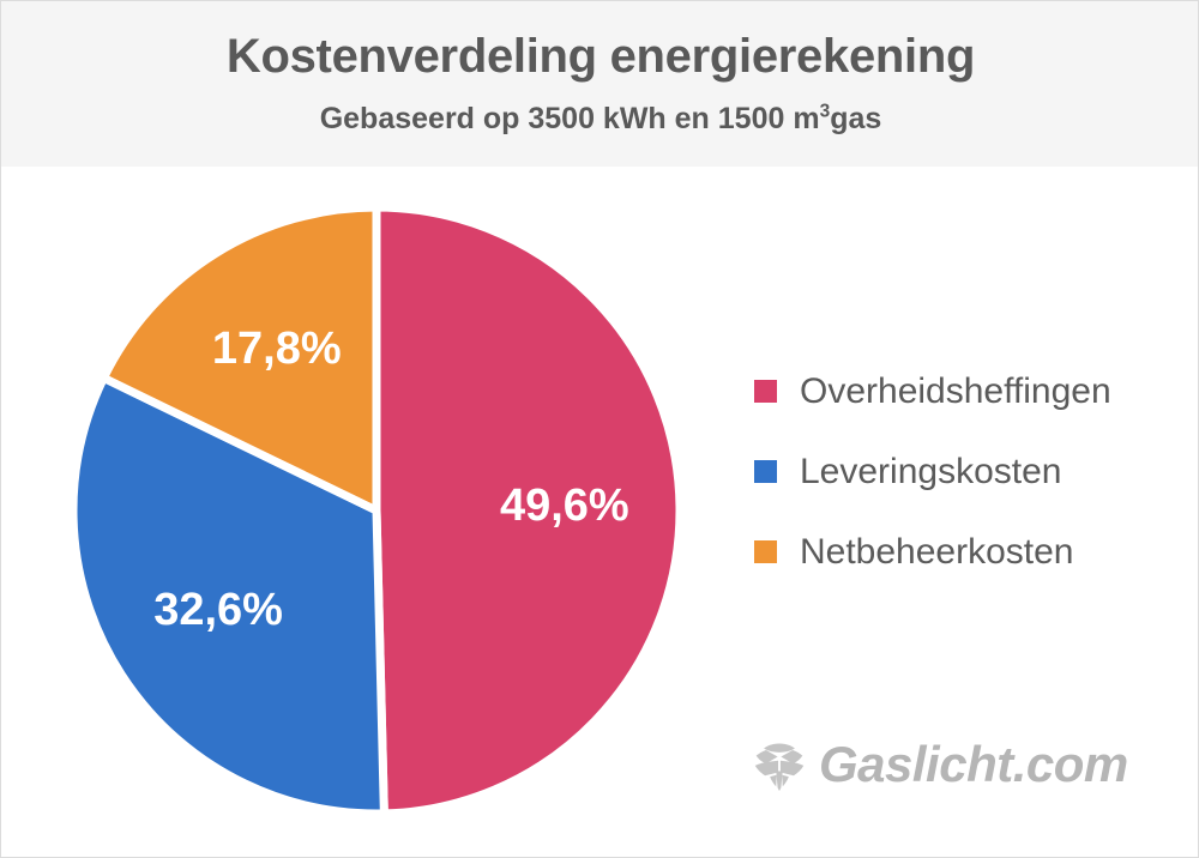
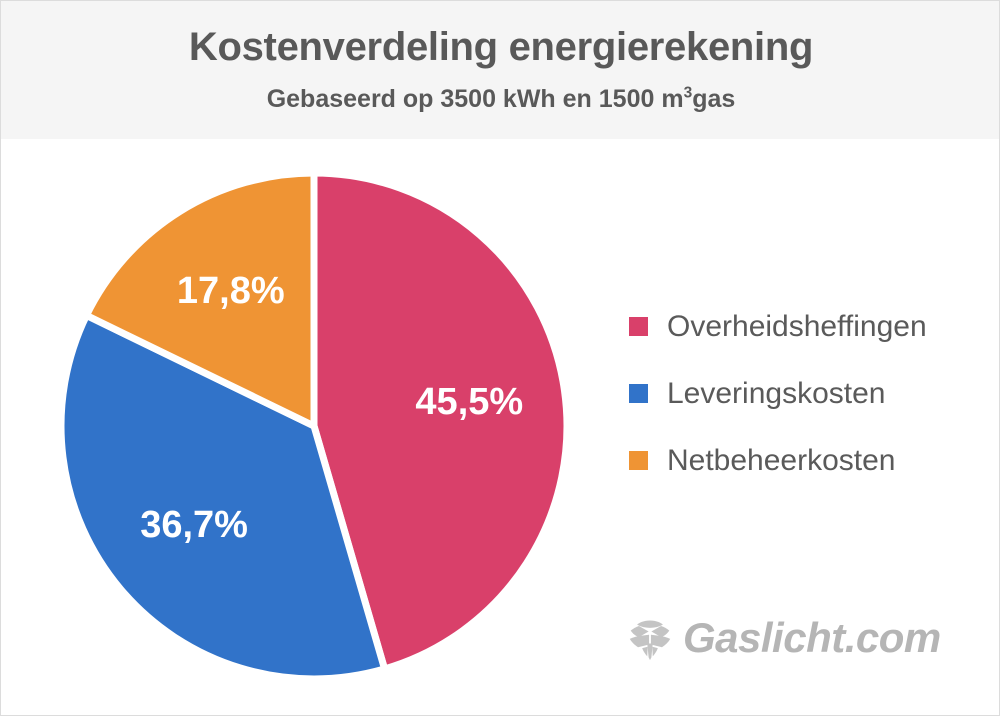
Overheidsheffingen: 49,6% -> 45,5%
Leveringskosten: 32,6% -> 36,7%
